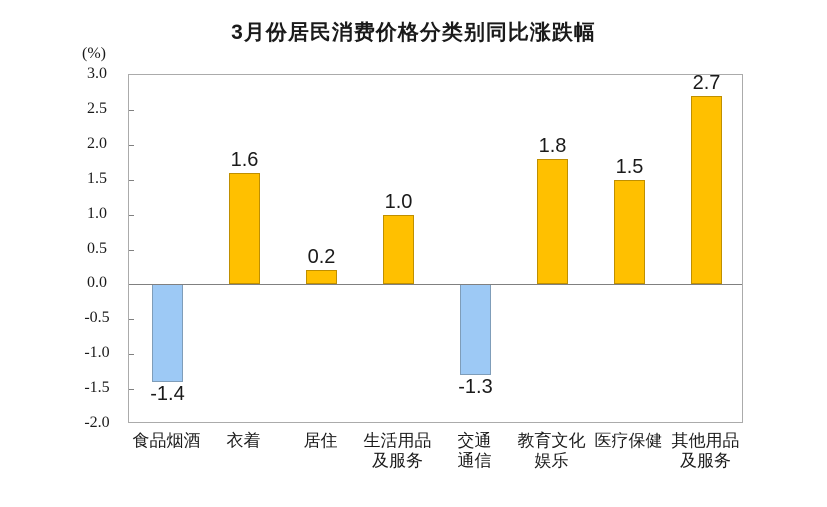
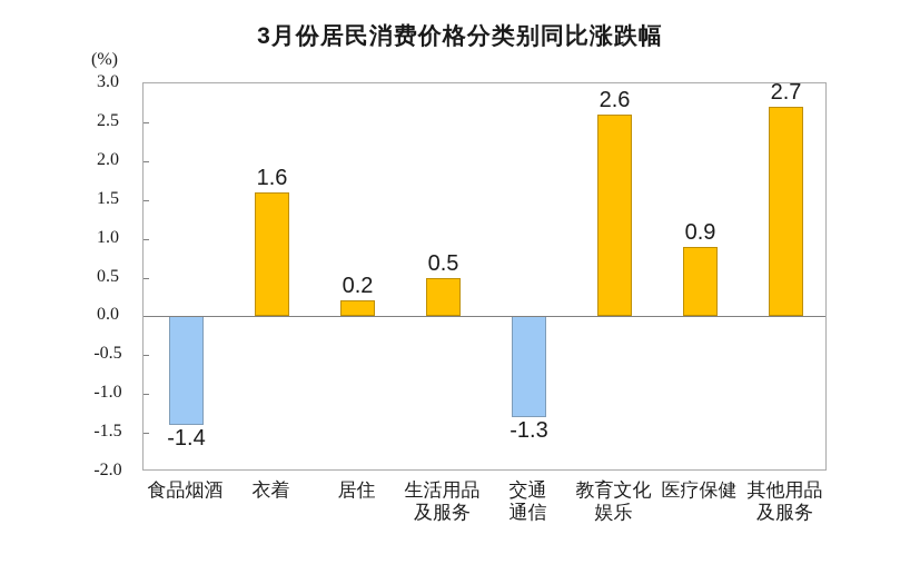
生活用品及服务: 1.0 -> 0.5
教育文化娱乐: 1.8 -> 2.6
医疗保健: 1.5 -> 0.9
